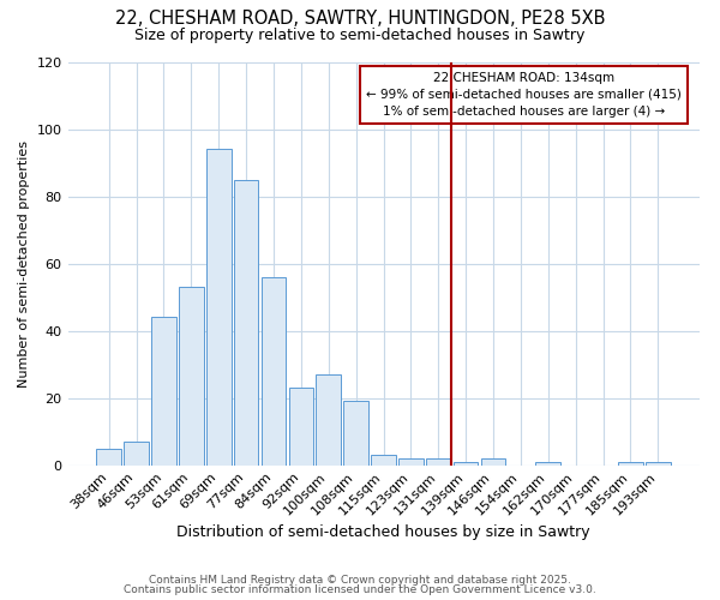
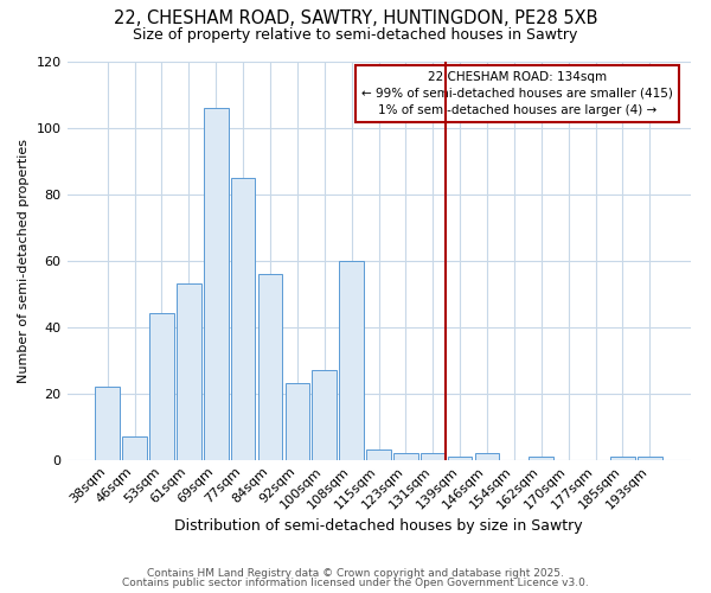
38sqm: 5 -> 22
69sqm: 94 -> 106
108sqm: 19 -> 60
